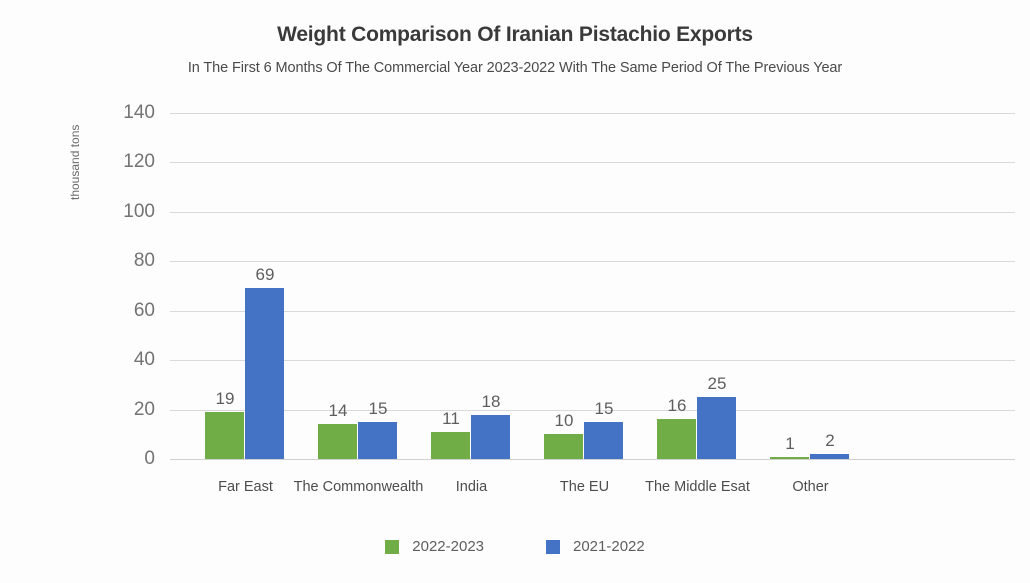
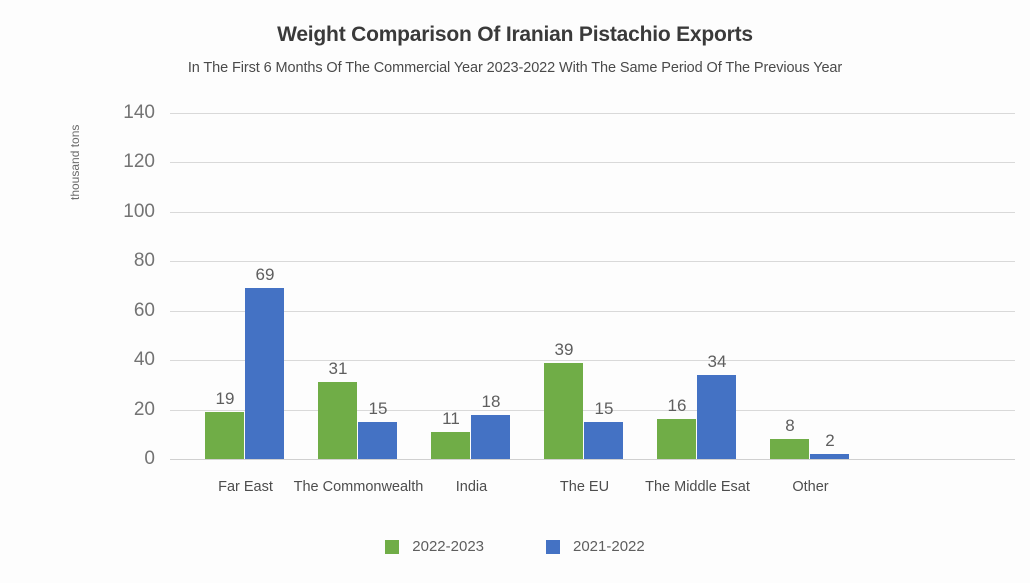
2022-2023/The Commonwealth: 14 -> 31
2022-2023/The EU: 10 -> 39
2021-2022/The Middle Esat: 25 -> 34
2022-2023/Other: 1 -> 8
